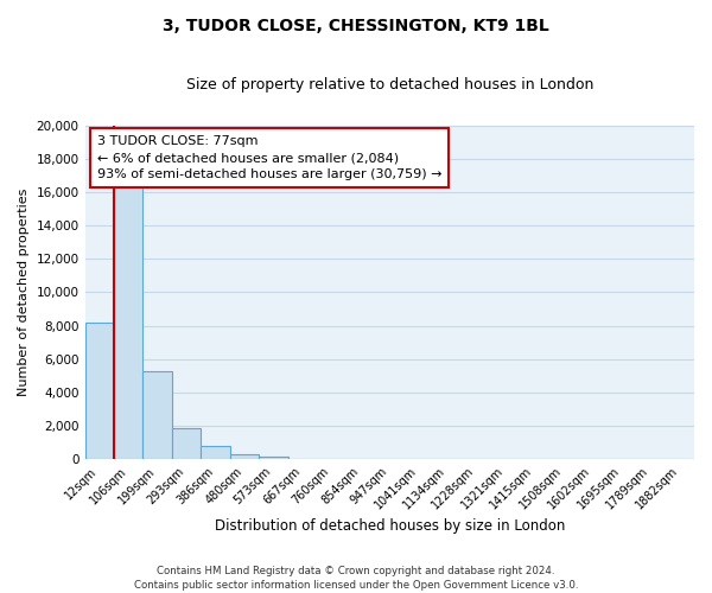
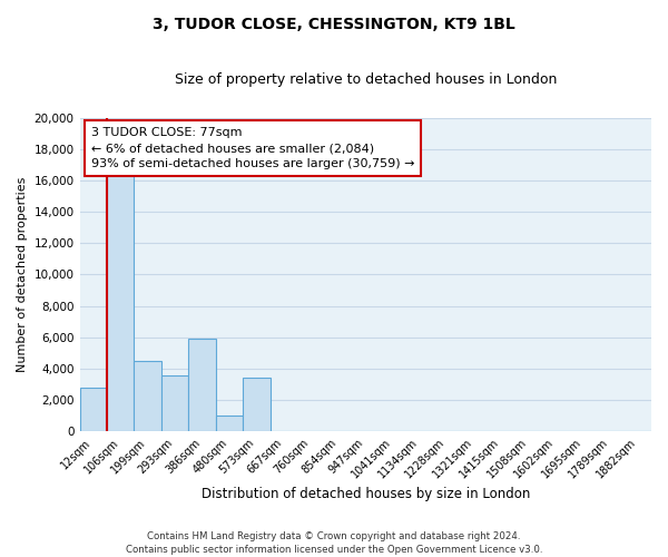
12sqm: 8,200 -> 2,800
199sqm: 5,300 -> 4,500
293sqm: 1,800 -> 3,600
386sqm: 800 -> 5,900
480sqm: 300 -> 1,000
573sqm: 200 -> 3,400
